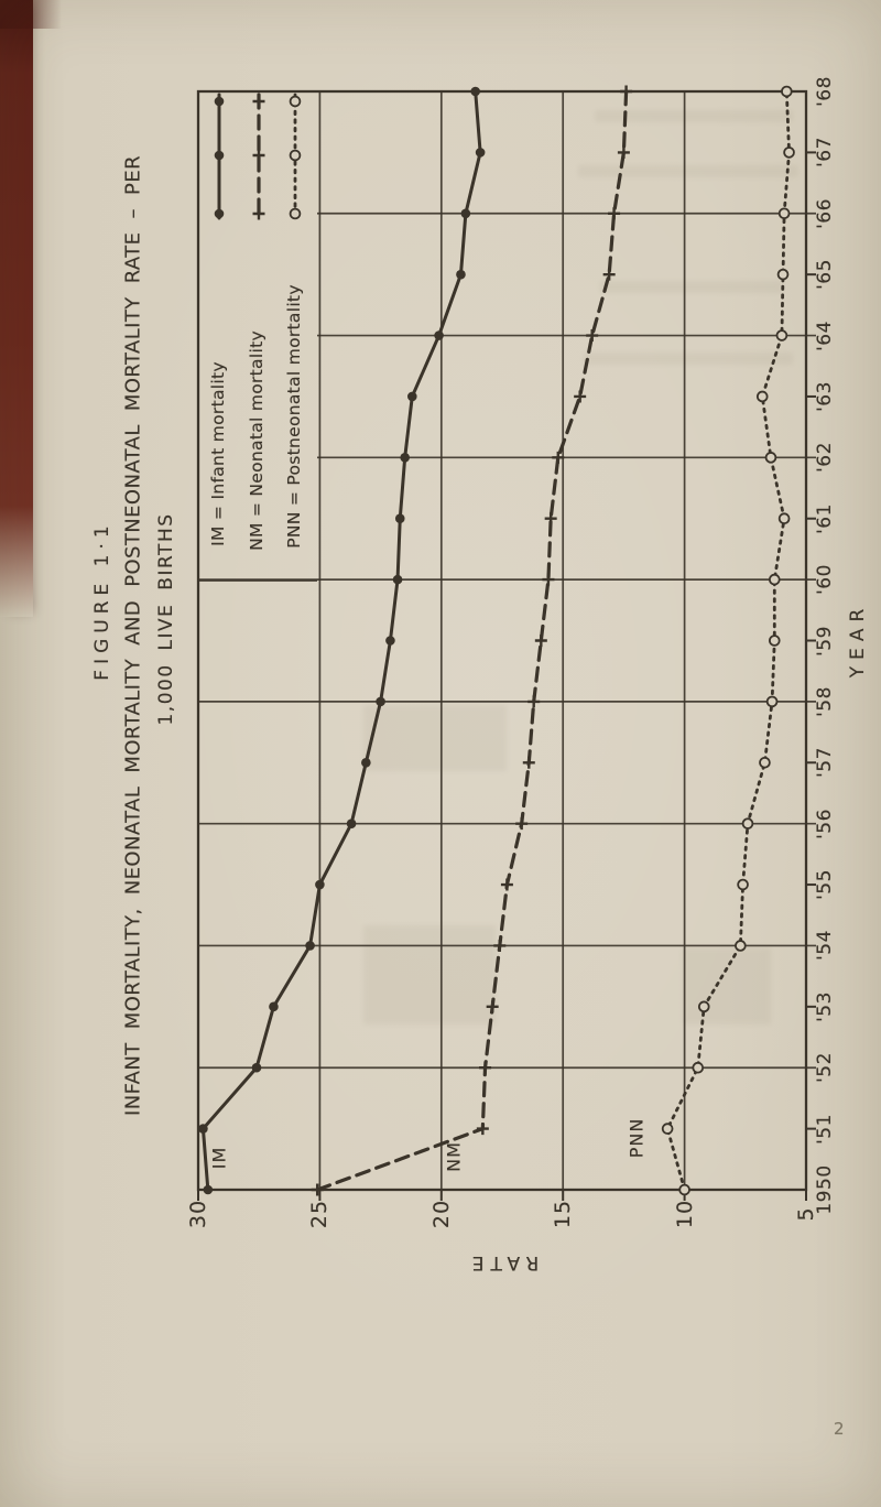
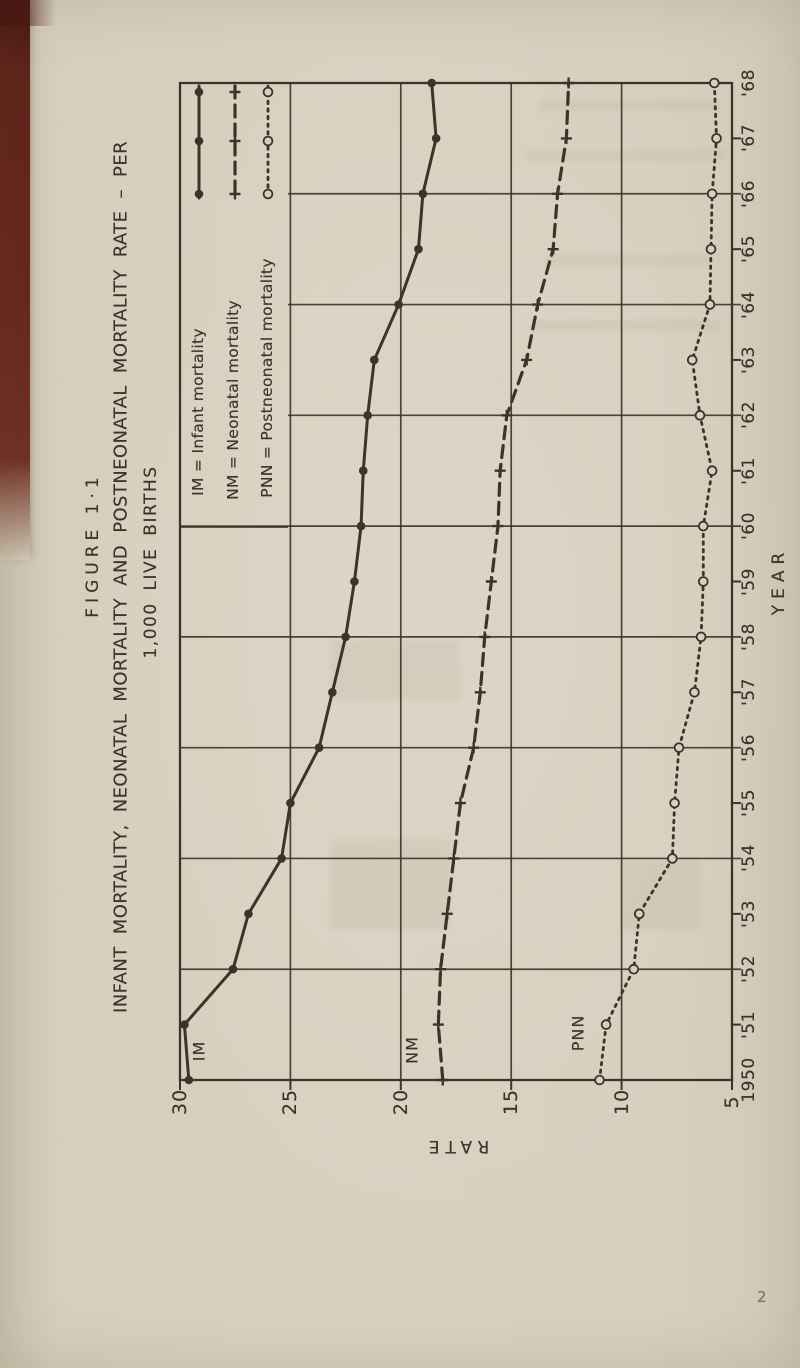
NM/1950: 25.1 -> 18.1
PNN/1950: 10.0 -> 11.0
